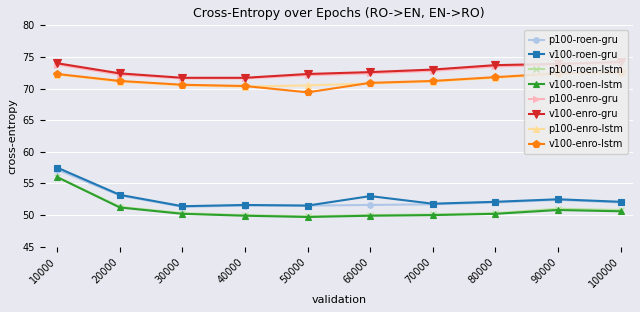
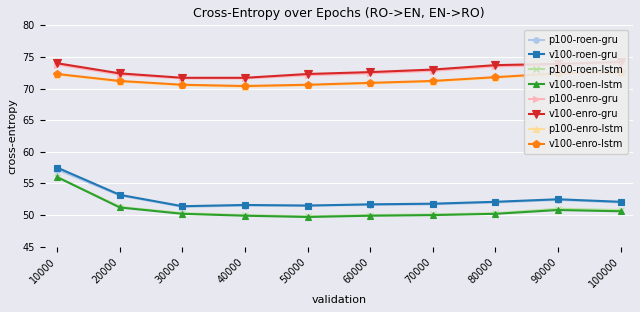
v100-enro-lstm/50000: 69.4 -> 70.6
v100-roen-gru/60000: 53.0 -> 51.7
